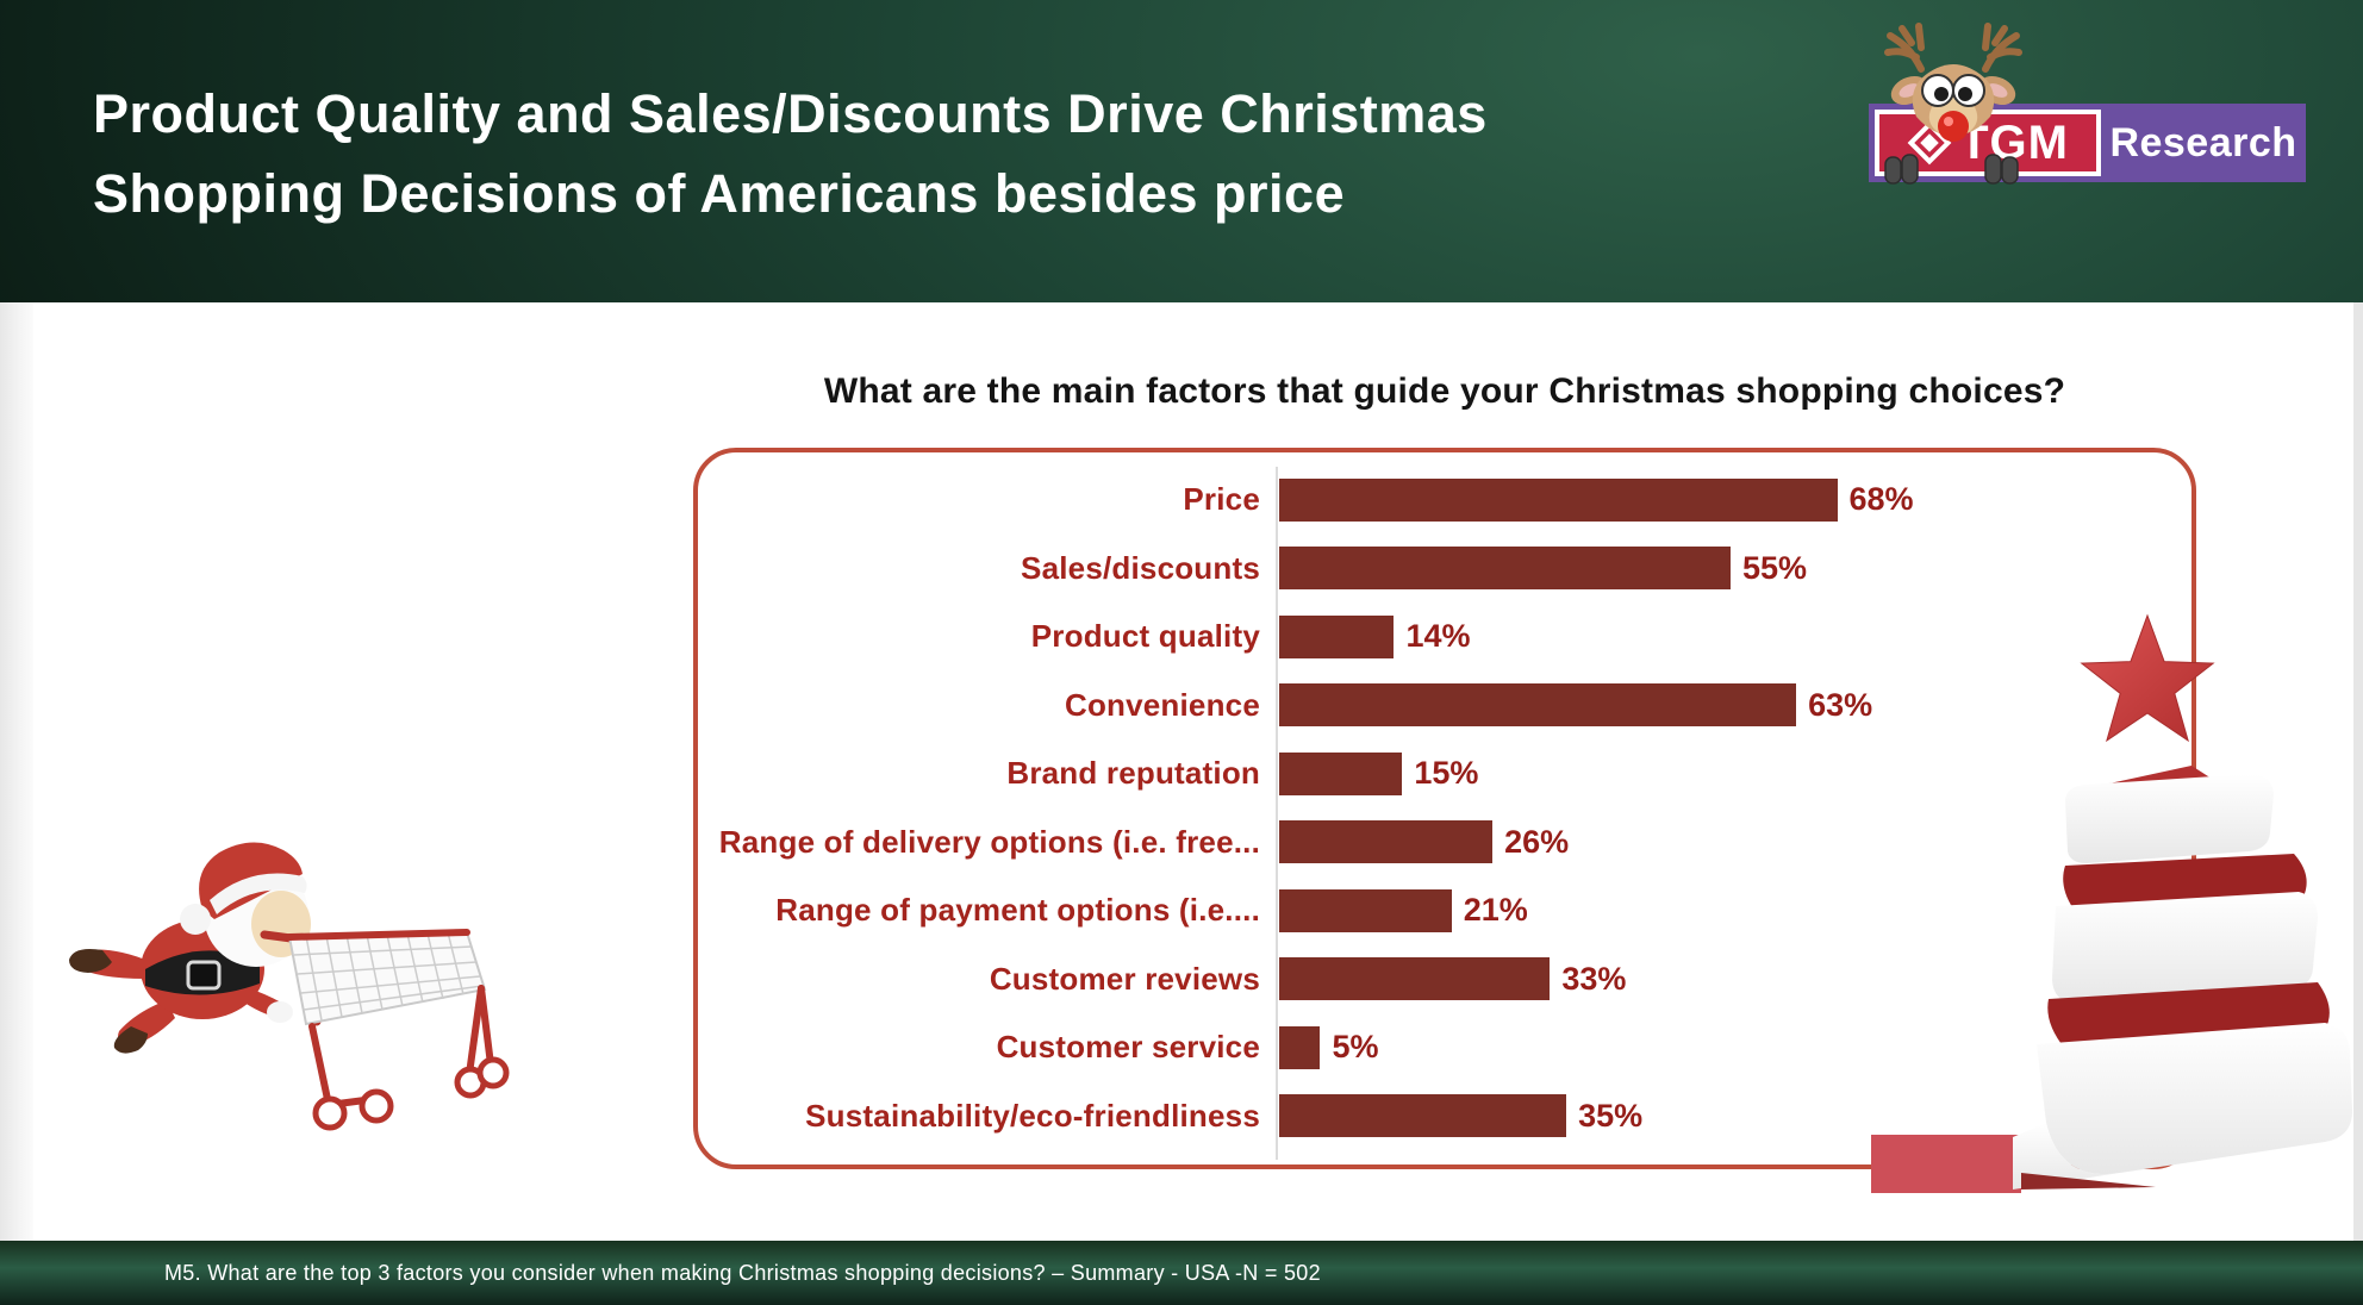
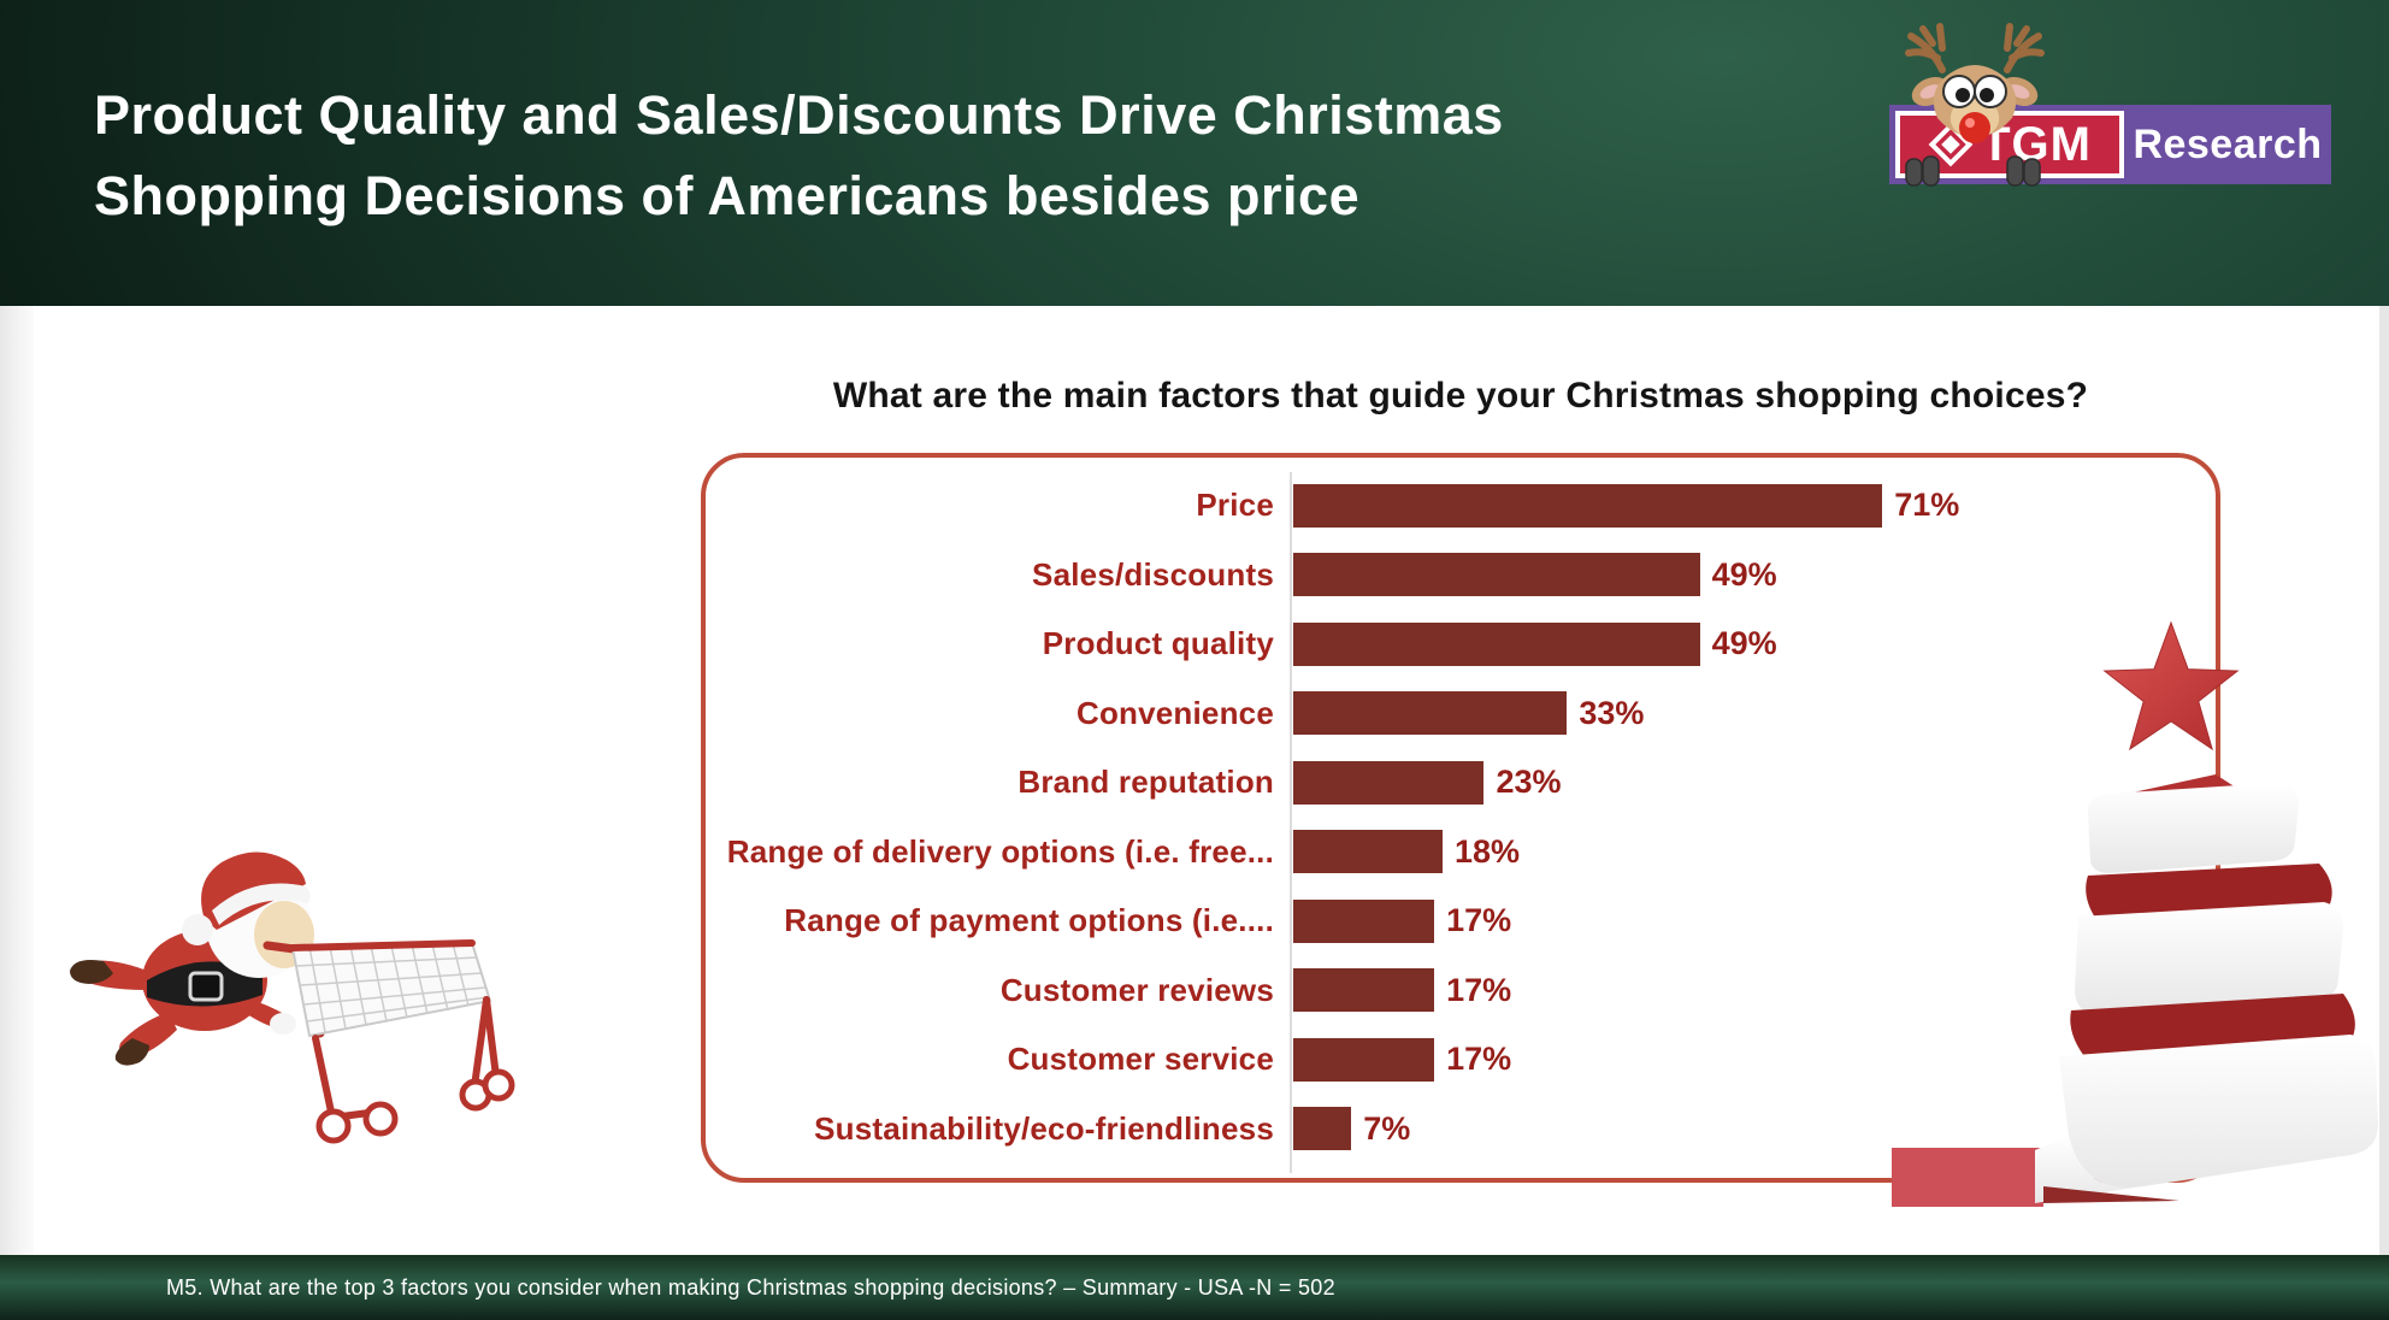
Price: 68% -> 71%
Sales/discounts: 55% -> 49%
Product quality: 14% -> 49%
Convenience: 63% -> 33%
Brand reputation: 15% -> 23%
Range of delivery options (i.e. free...: 26% -> 18%
Range of payment options (i.e....: 21% -> 17%
Customer reviews: 33% -> 17%
Customer service: 5% -> 17%
Sustainability/eco-friendliness: 35% -> 7%
